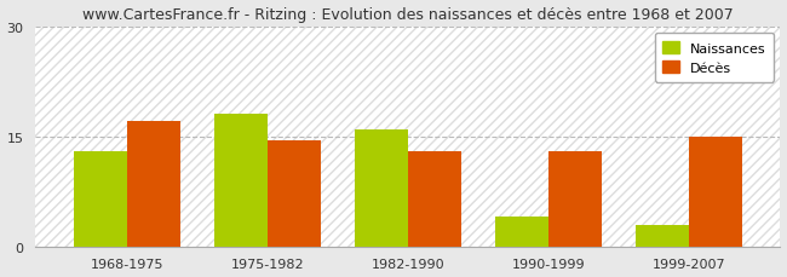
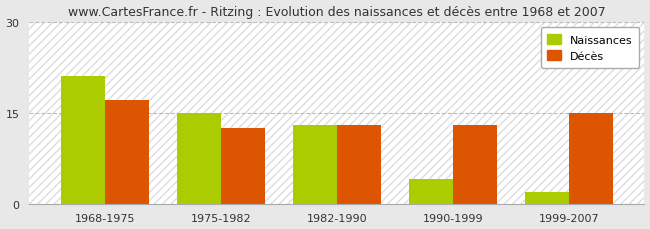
Naissances/1968-1975: 13 -> 21
Naissances/1975-1982: 18 -> 15
Décès/1975-1982: 14.5 -> 12.4
Naissances/1982-1990: 16 -> 13
Naissances/1999-2007: 3 -> 2
